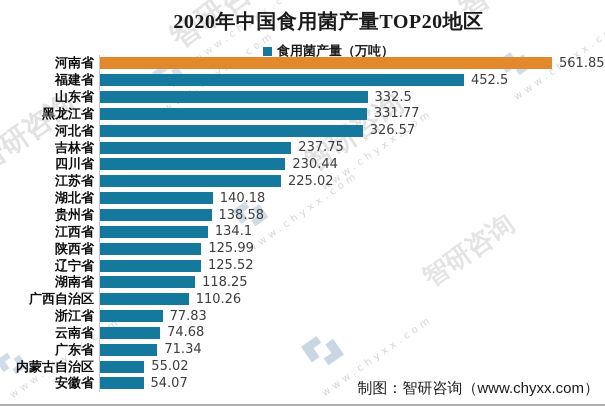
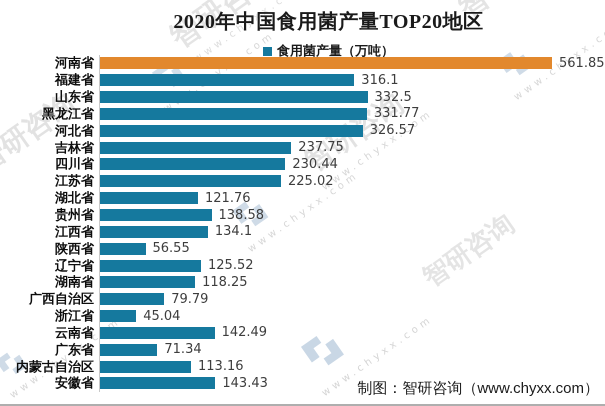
福建省: 452.5 -> 316.1
湖北省: 140.18 -> 121.76
陕西省: 125.99 -> 56.55
广西自治区: 110.26 -> 79.79
浙江省: 77.83 -> 45.04
云南省: 74.68 -> 142.49
内蒙古自治区: 55.02 -> 113.16
安徽省: 54.07 -> 143.43
